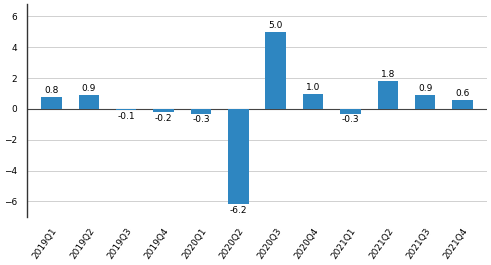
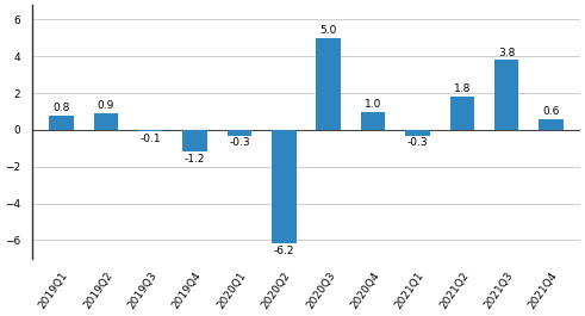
2019Q4: -0.2 -> -1.2
2021Q3: 0.9 -> 3.8
